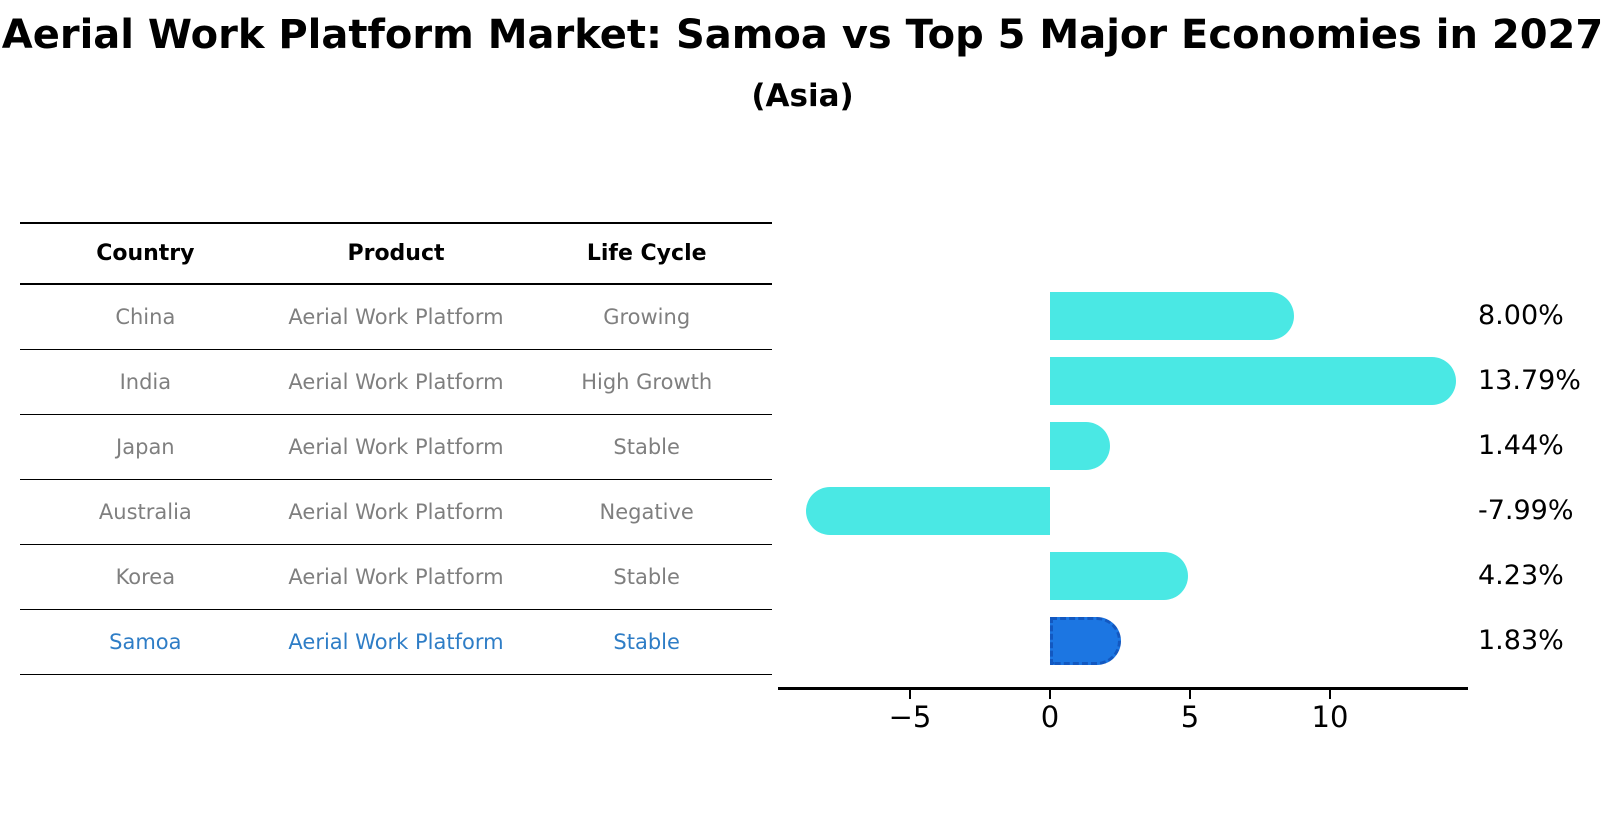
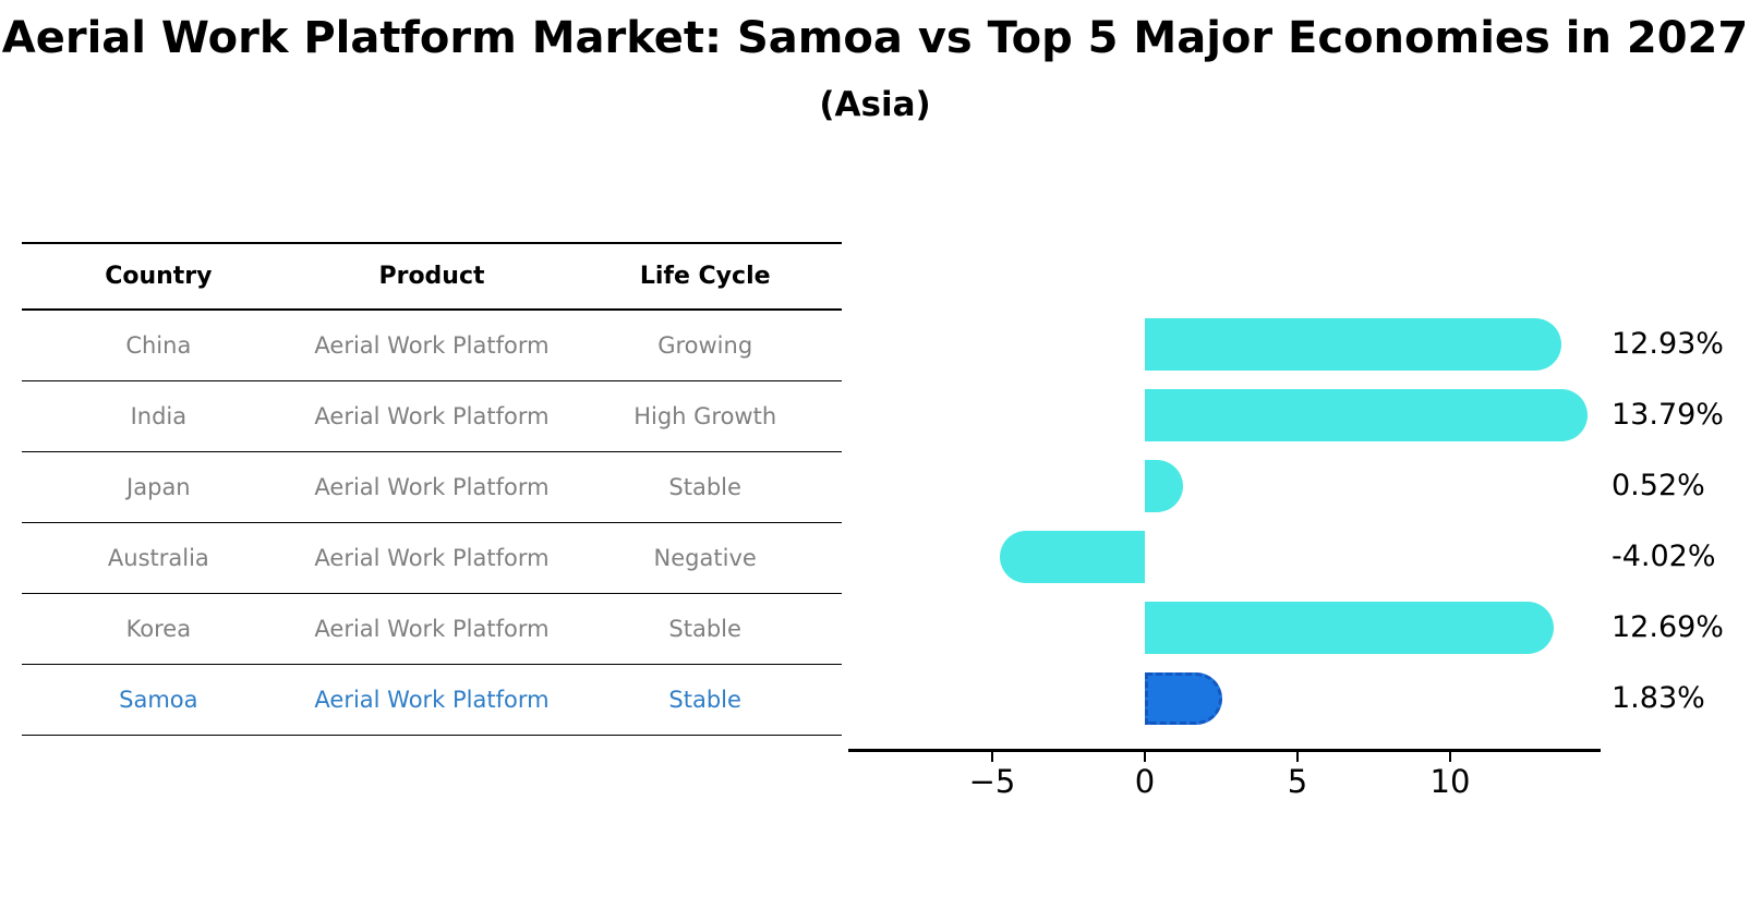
China: 8.00% -> 12.93%
Japan: 1.44% -> 0.52%
Australia: -7.99% -> -4.02%
Korea: 4.23% -> 12.69%
